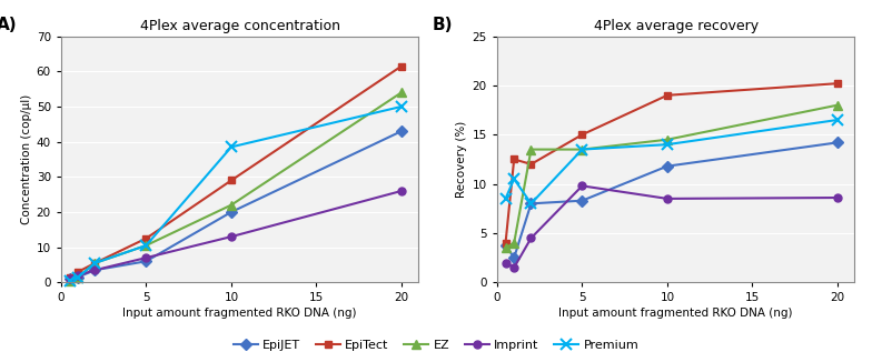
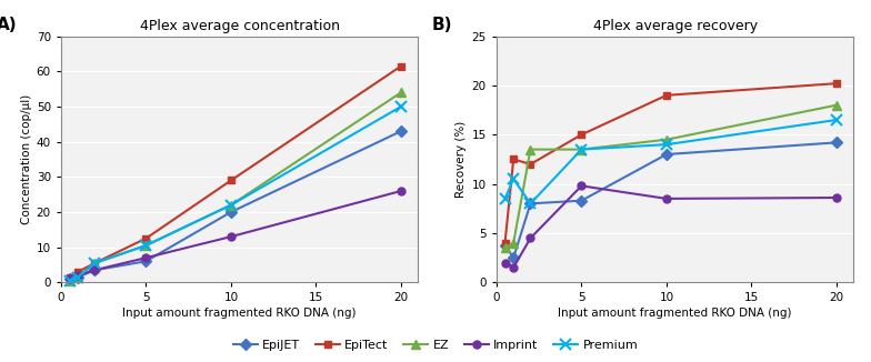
4Plex average concentration/Premium/10: 38.5 -> 22.0
4Plex average recovery/EpiJET/10: 11.8 -> 13.0
